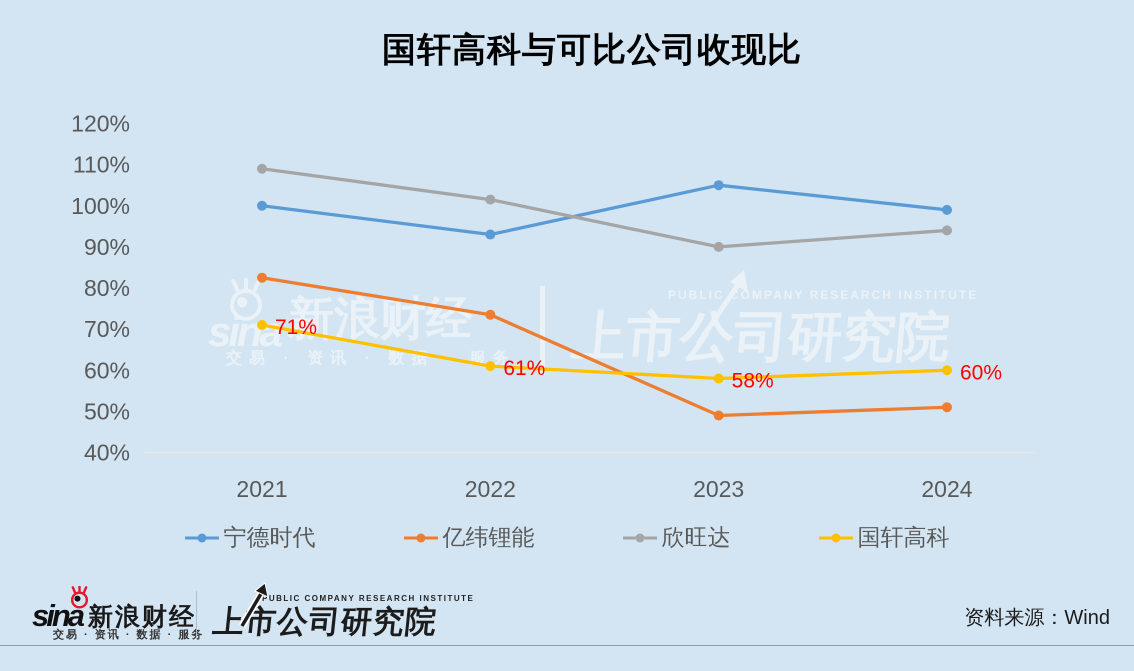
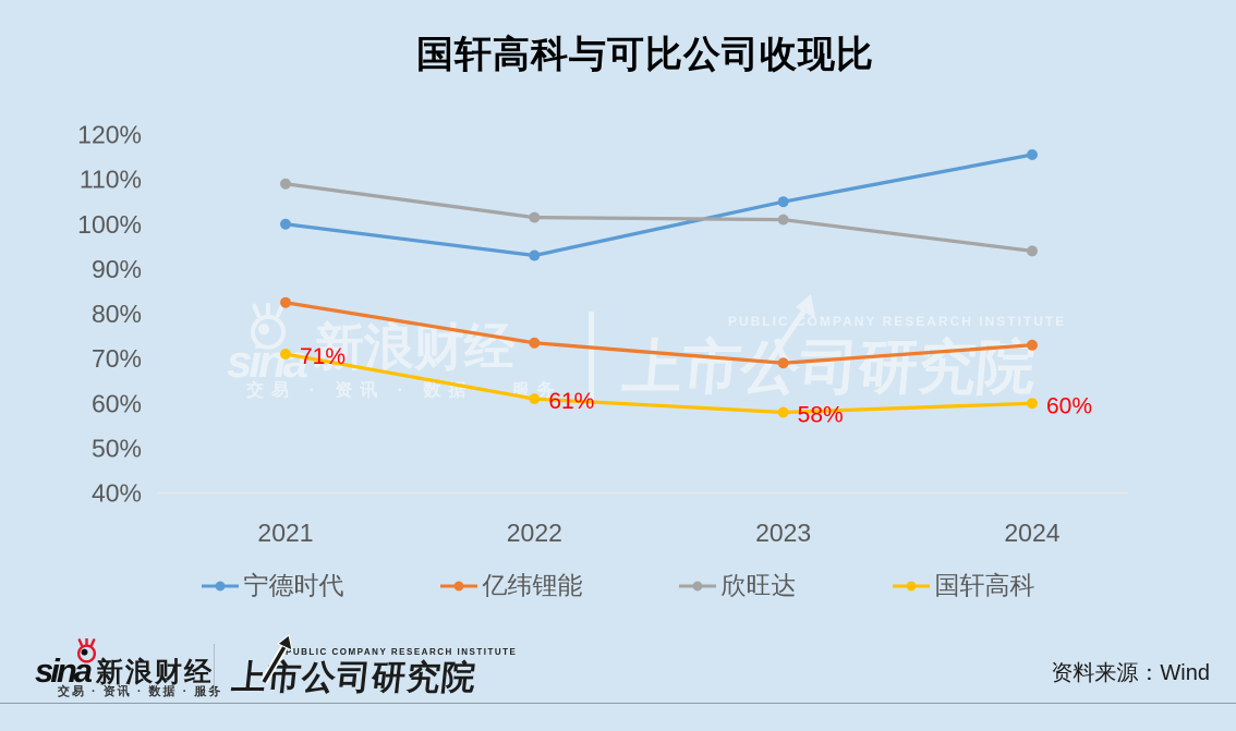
亿纬锂能/2023: 49% -> 69%
欣旺达/2023: 90% -> 101%
宁德时代/2024: 99% -> 116%
亿纬锂能/2024: 51% -> 73%
